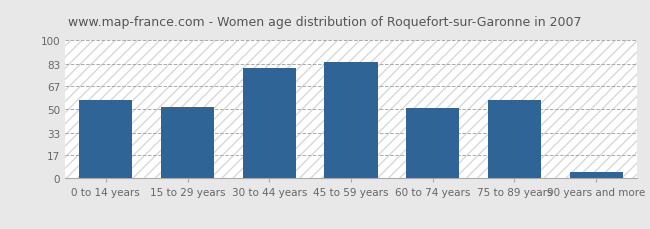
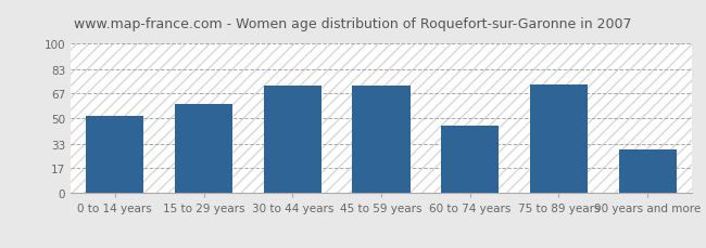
0 to 14 years: 57 -> 52
15 to 29 years: 52 -> 60
30 to 44 years: 80 -> 72
45 to 59 years: 84 -> 72
60 to 74 years: 51 -> 45
75 to 89 years: 57 -> 73
90 years and more: 5 -> 29
